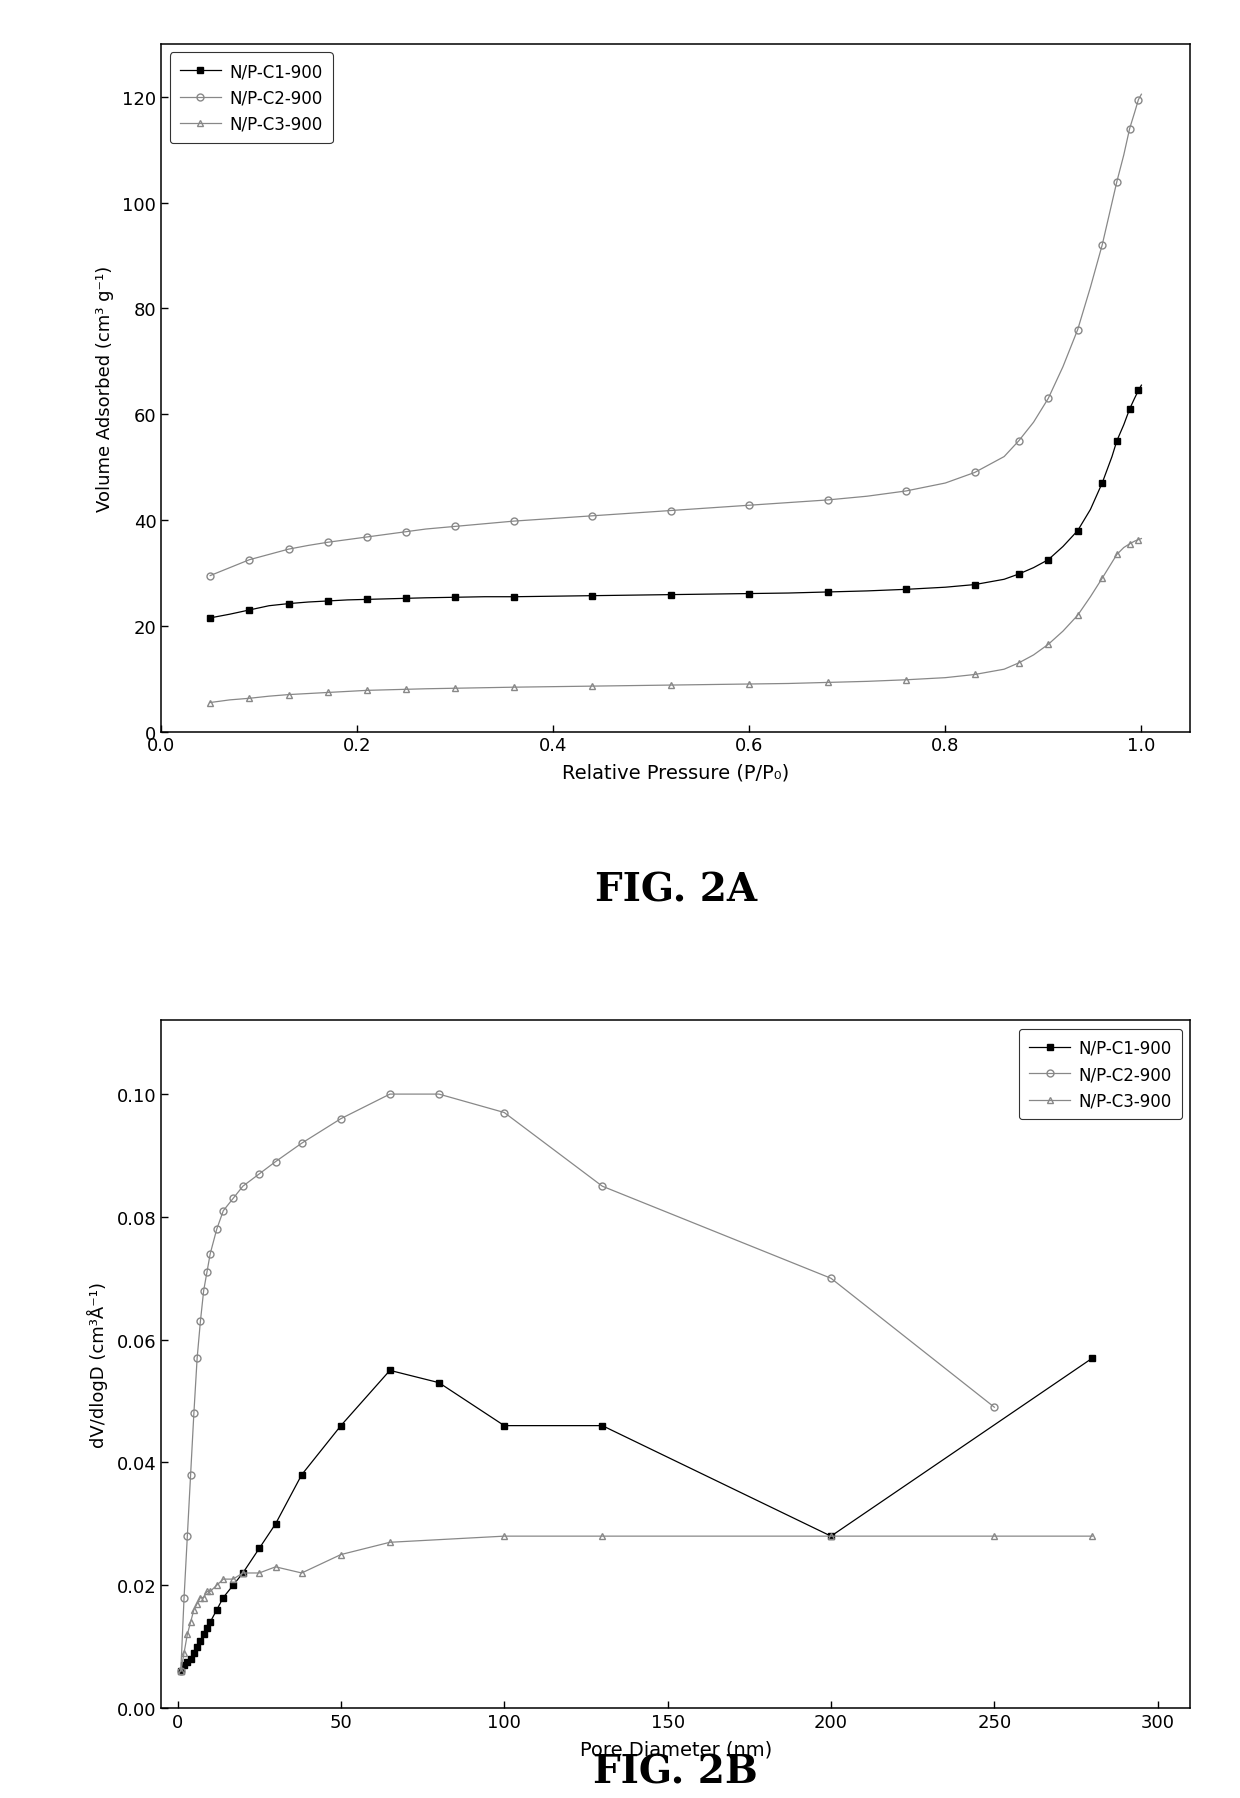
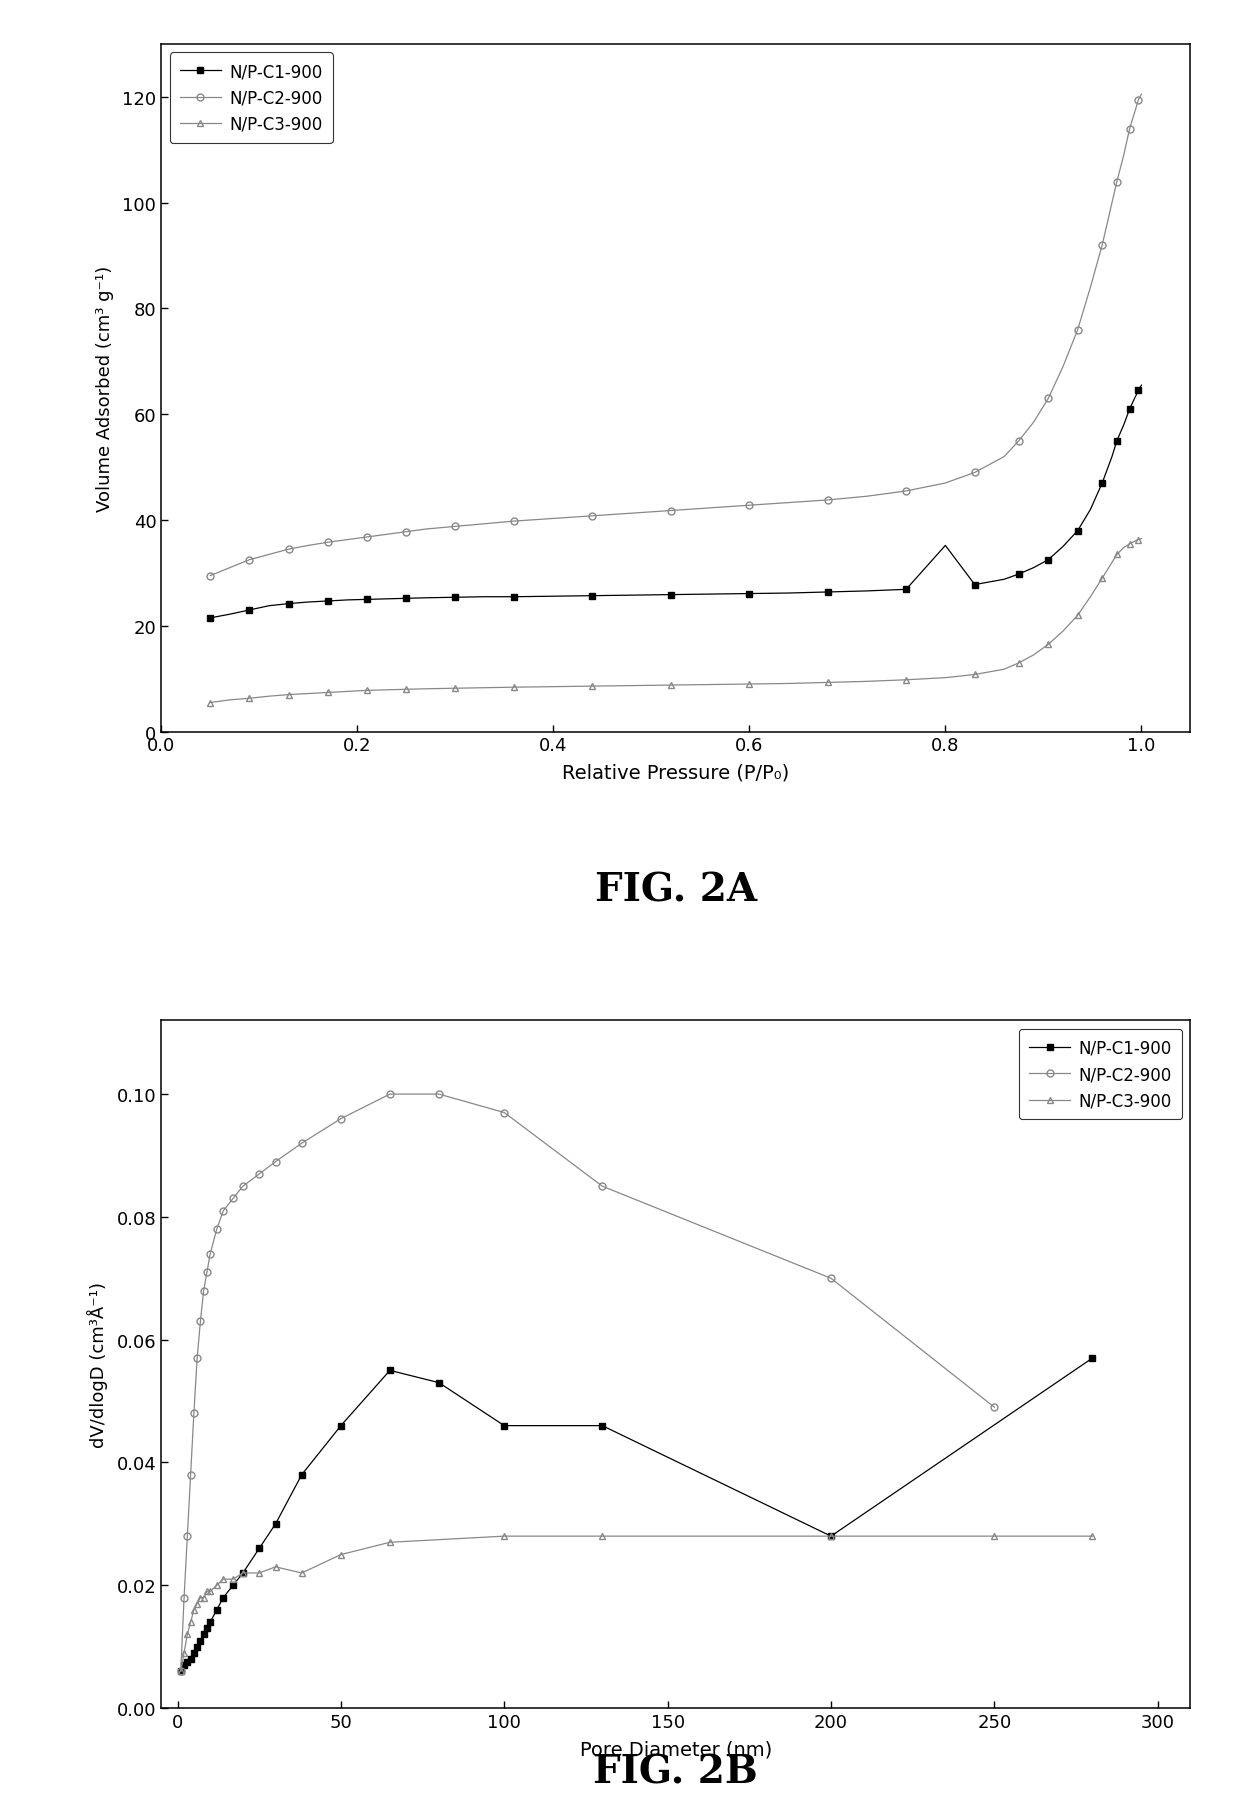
N/P-C1-900/0.8: 27.3 -> 35.2
